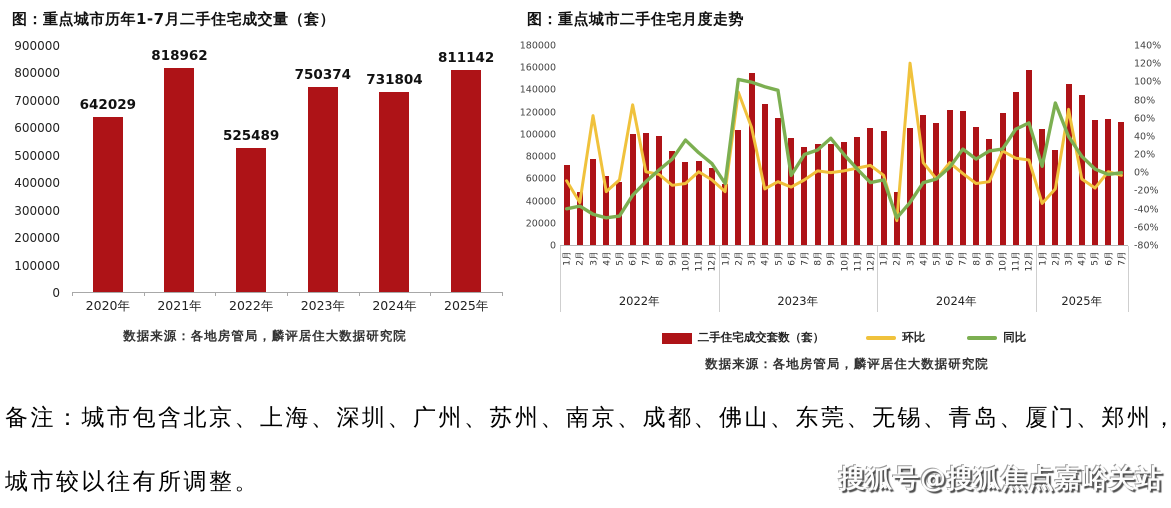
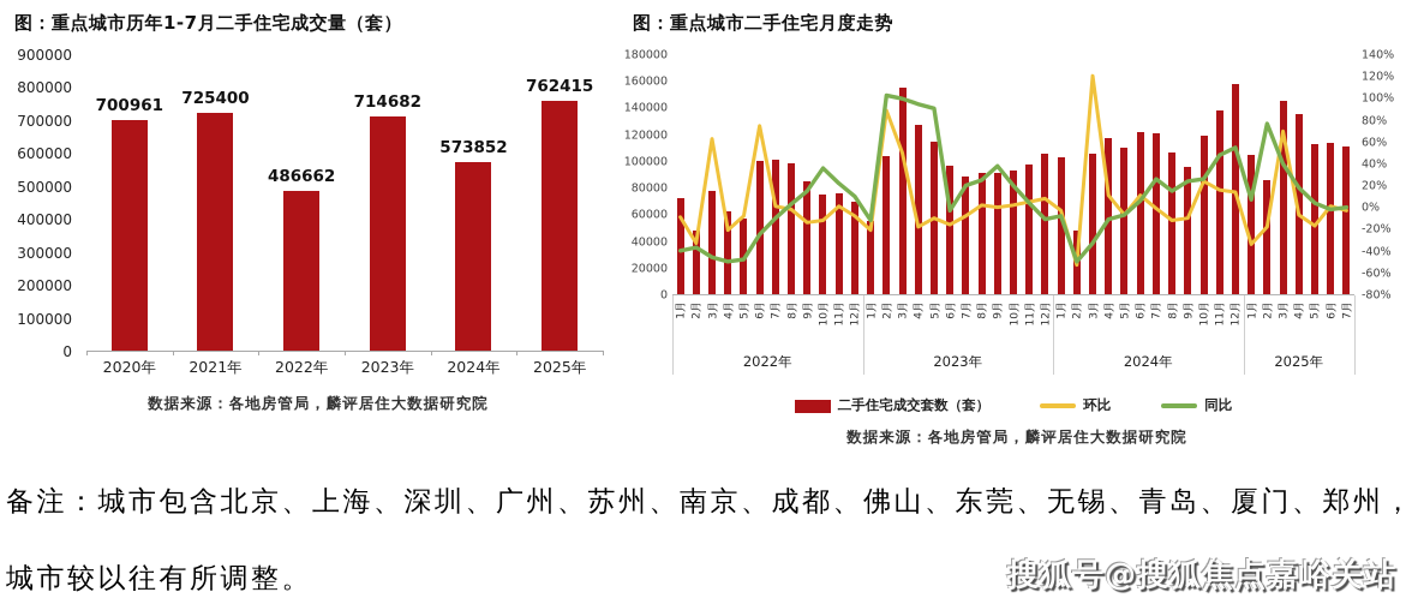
图：重点城市历年1-7月二手住宅成交量（套）/2020年: 642029 -> 700961
图：重点城市历年1-7月二手住宅成交量（套）/2021年: 818962 -> 725400
图：重点城市历年1-7月二手住宅成交量（套）/2022年: 525489 -> 486662
图：重点城市历年1-7月二手住宅成交量（套）/2023年: 750374 -> 714682
图：重点城市历年1-7月二手住宅成交量（套）/2024年: 731804 -> 573852
图：重点城市历年1-7月二手住宅成交量（套）/2025年: 811142 -> 762415
